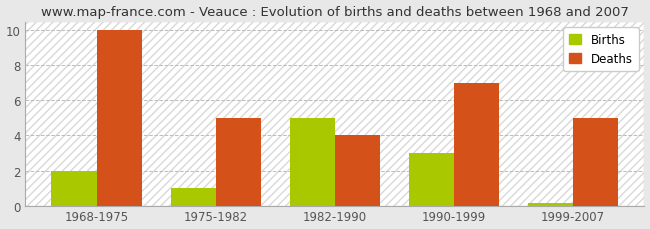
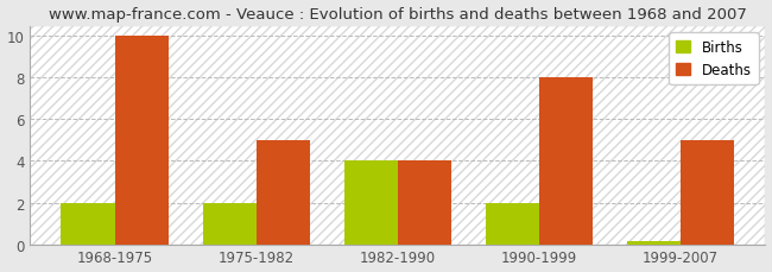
Births/1975-1982: 1.0 -> 2.0
Births/1982-1990: 5.0 -> 4.0
Births/1990-1999: 3.0 -> 2.0
Deaths/1990-1999: 7 -> 8
